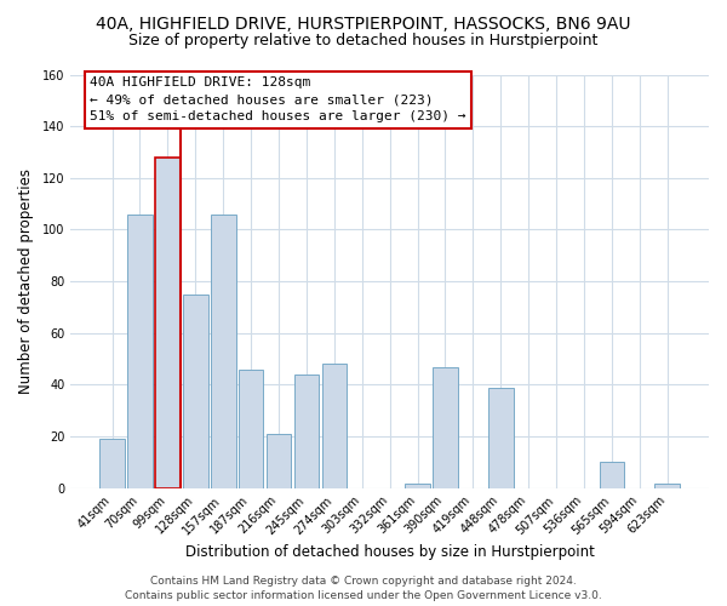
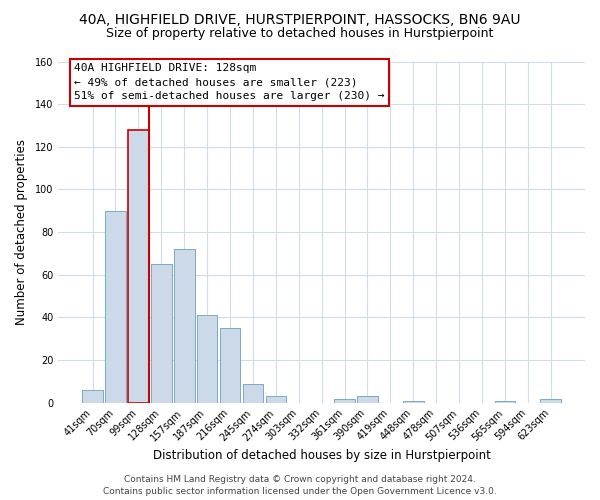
41sqm: 19 -> 6
70sqm: 106 -> 90
128sqm: 75 -> 65
157sqm: 106 -> 72
187sqm: 46 -> 41
216sqm: 21 -> 35
245sqm: 44 -> 9
274sqm: 48 -> 3
390sqm: 47 -> 3
448sqm: 39 -> 1
565sqm: 10 -> 1
